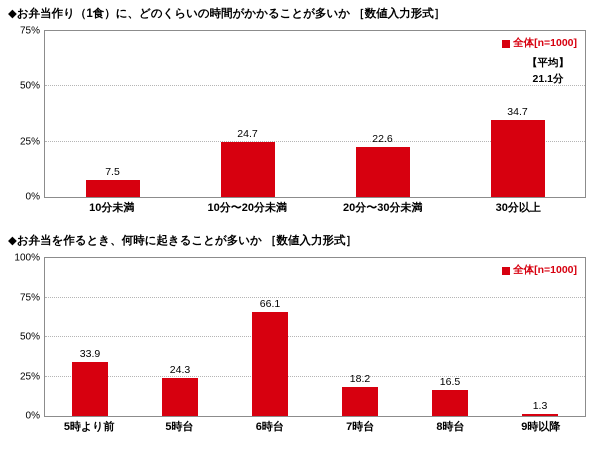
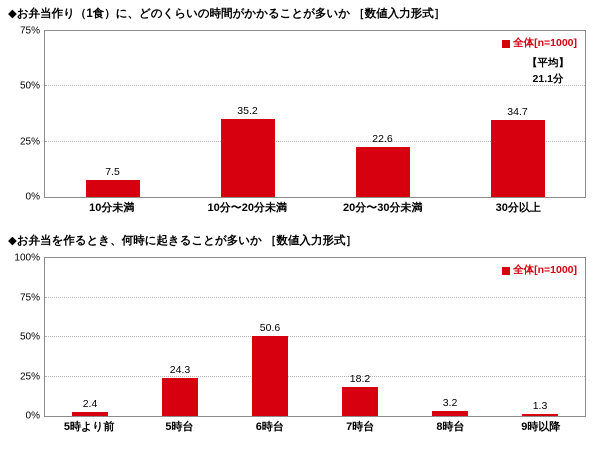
◆お弁当作り（1食）に、どのくらいの時間がかかることが多いか ［数値入力形式］/10分〜20分未満: 24.7 -> 35.2
◆お弁当を作るとき、何時に起きることが多いか ［数値入力形式］/5時より前: 33.9 -> 2.4
◆お弁当を作るとき、何時に起きることが多いか ［数値入力形式］/6時台: 66.1 -> 50.6
◆お弁当を作るとき、何時に起きることが多いか ［数値入力形式］/8時台: 16.5 -> 3.2
